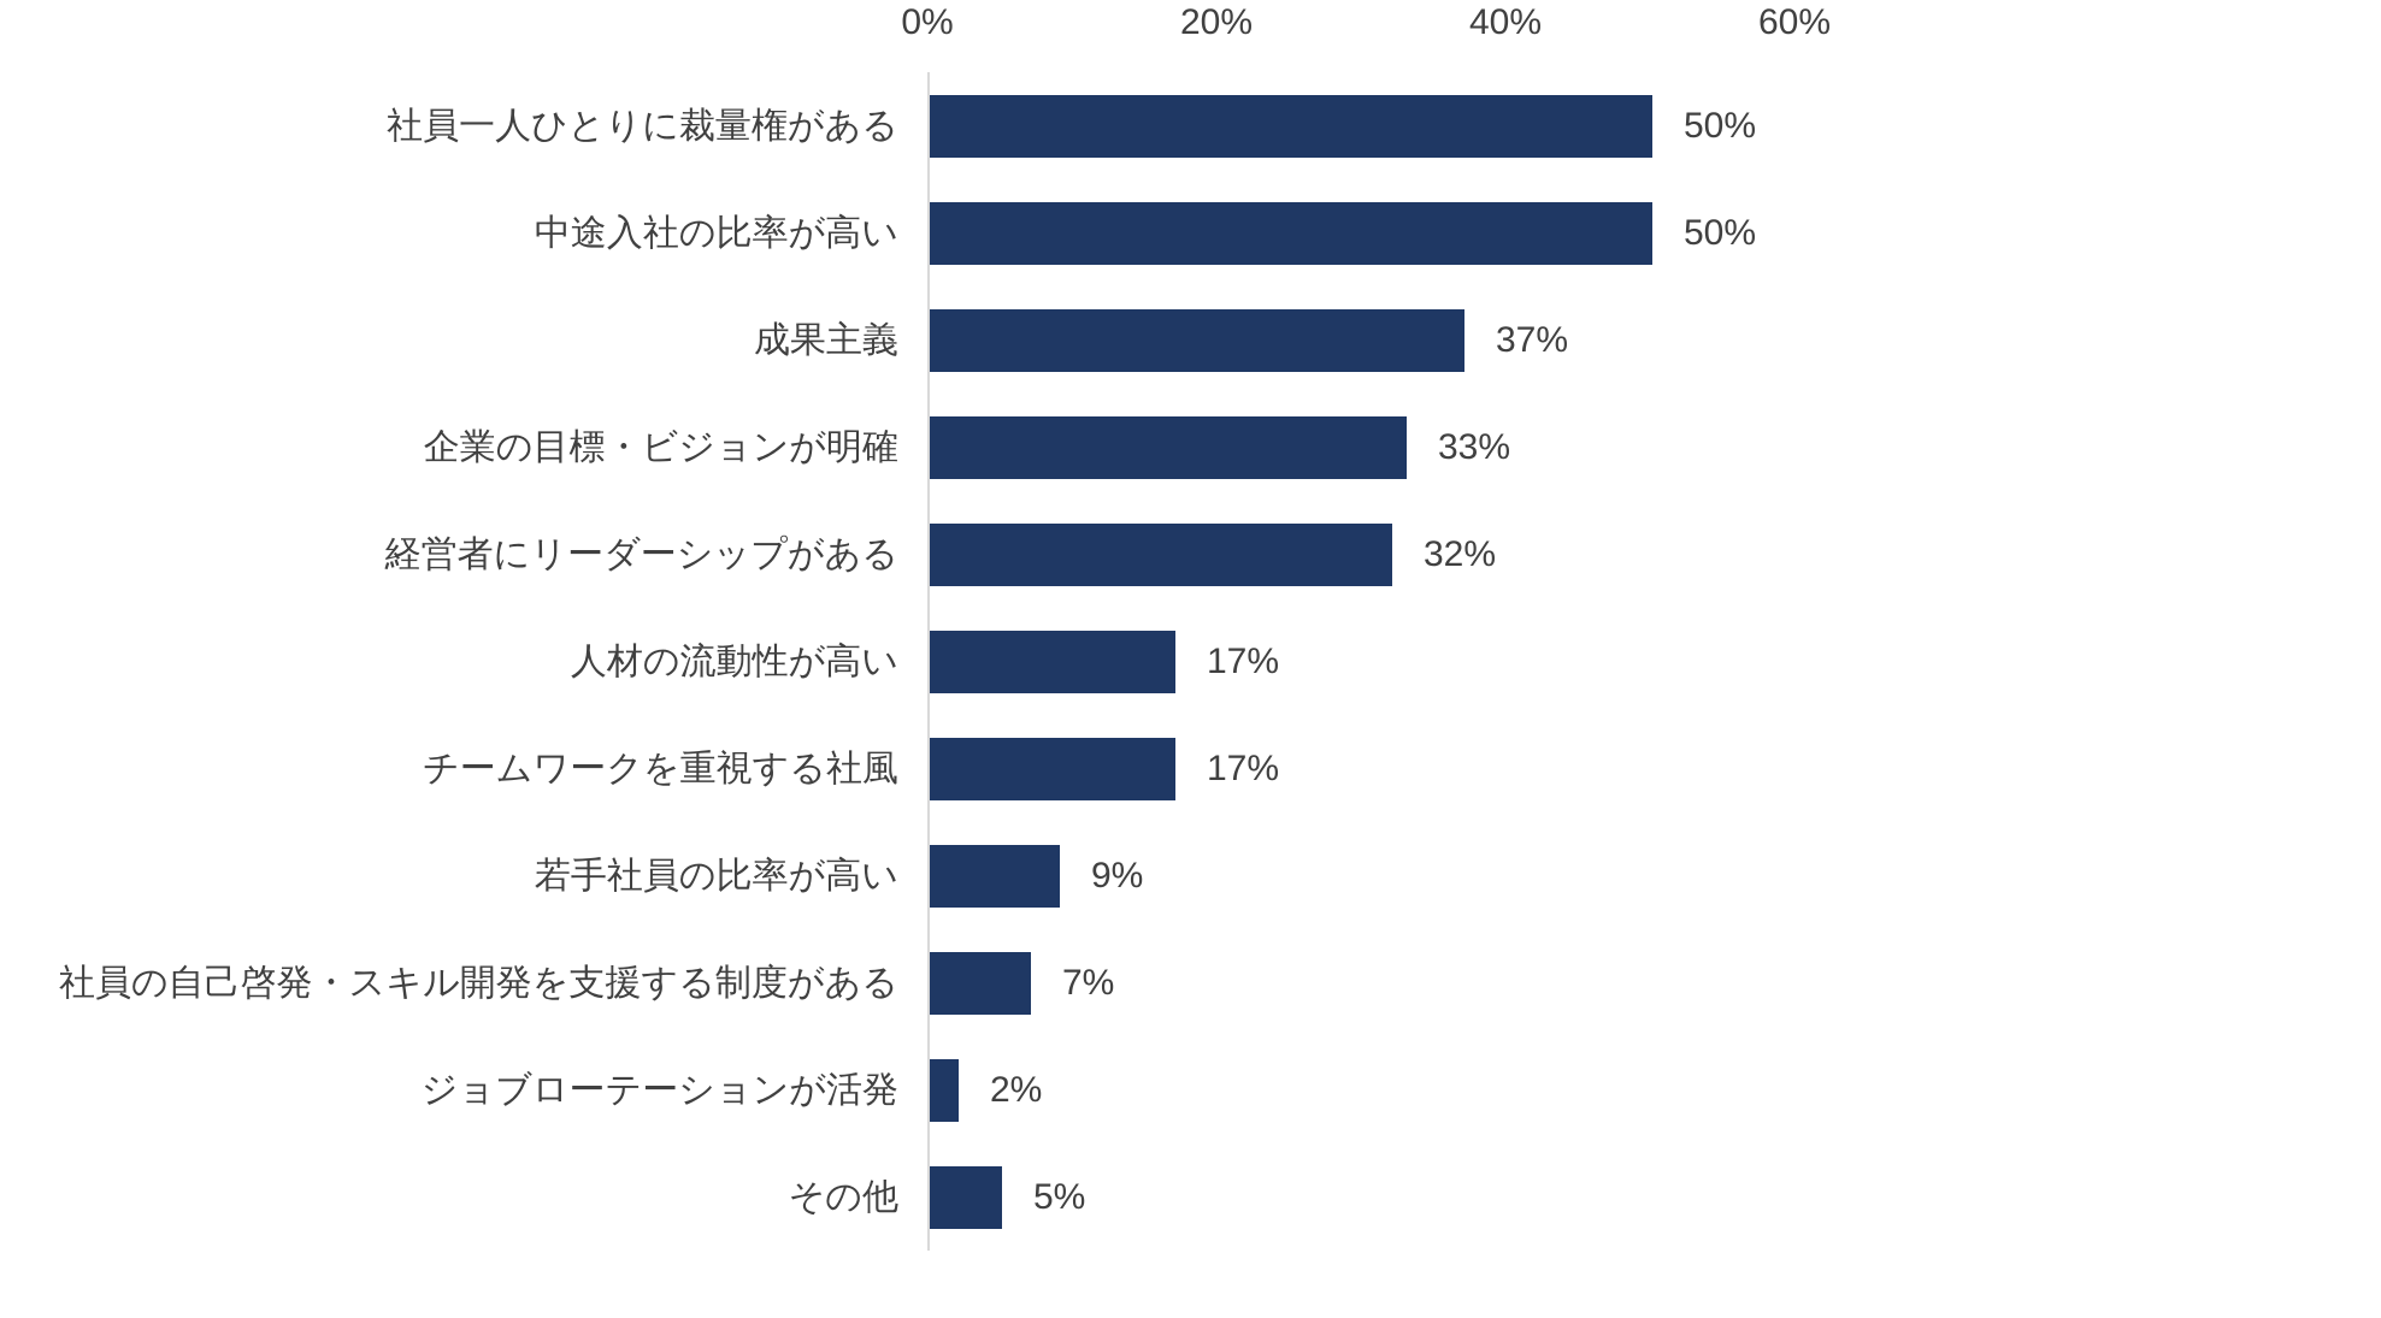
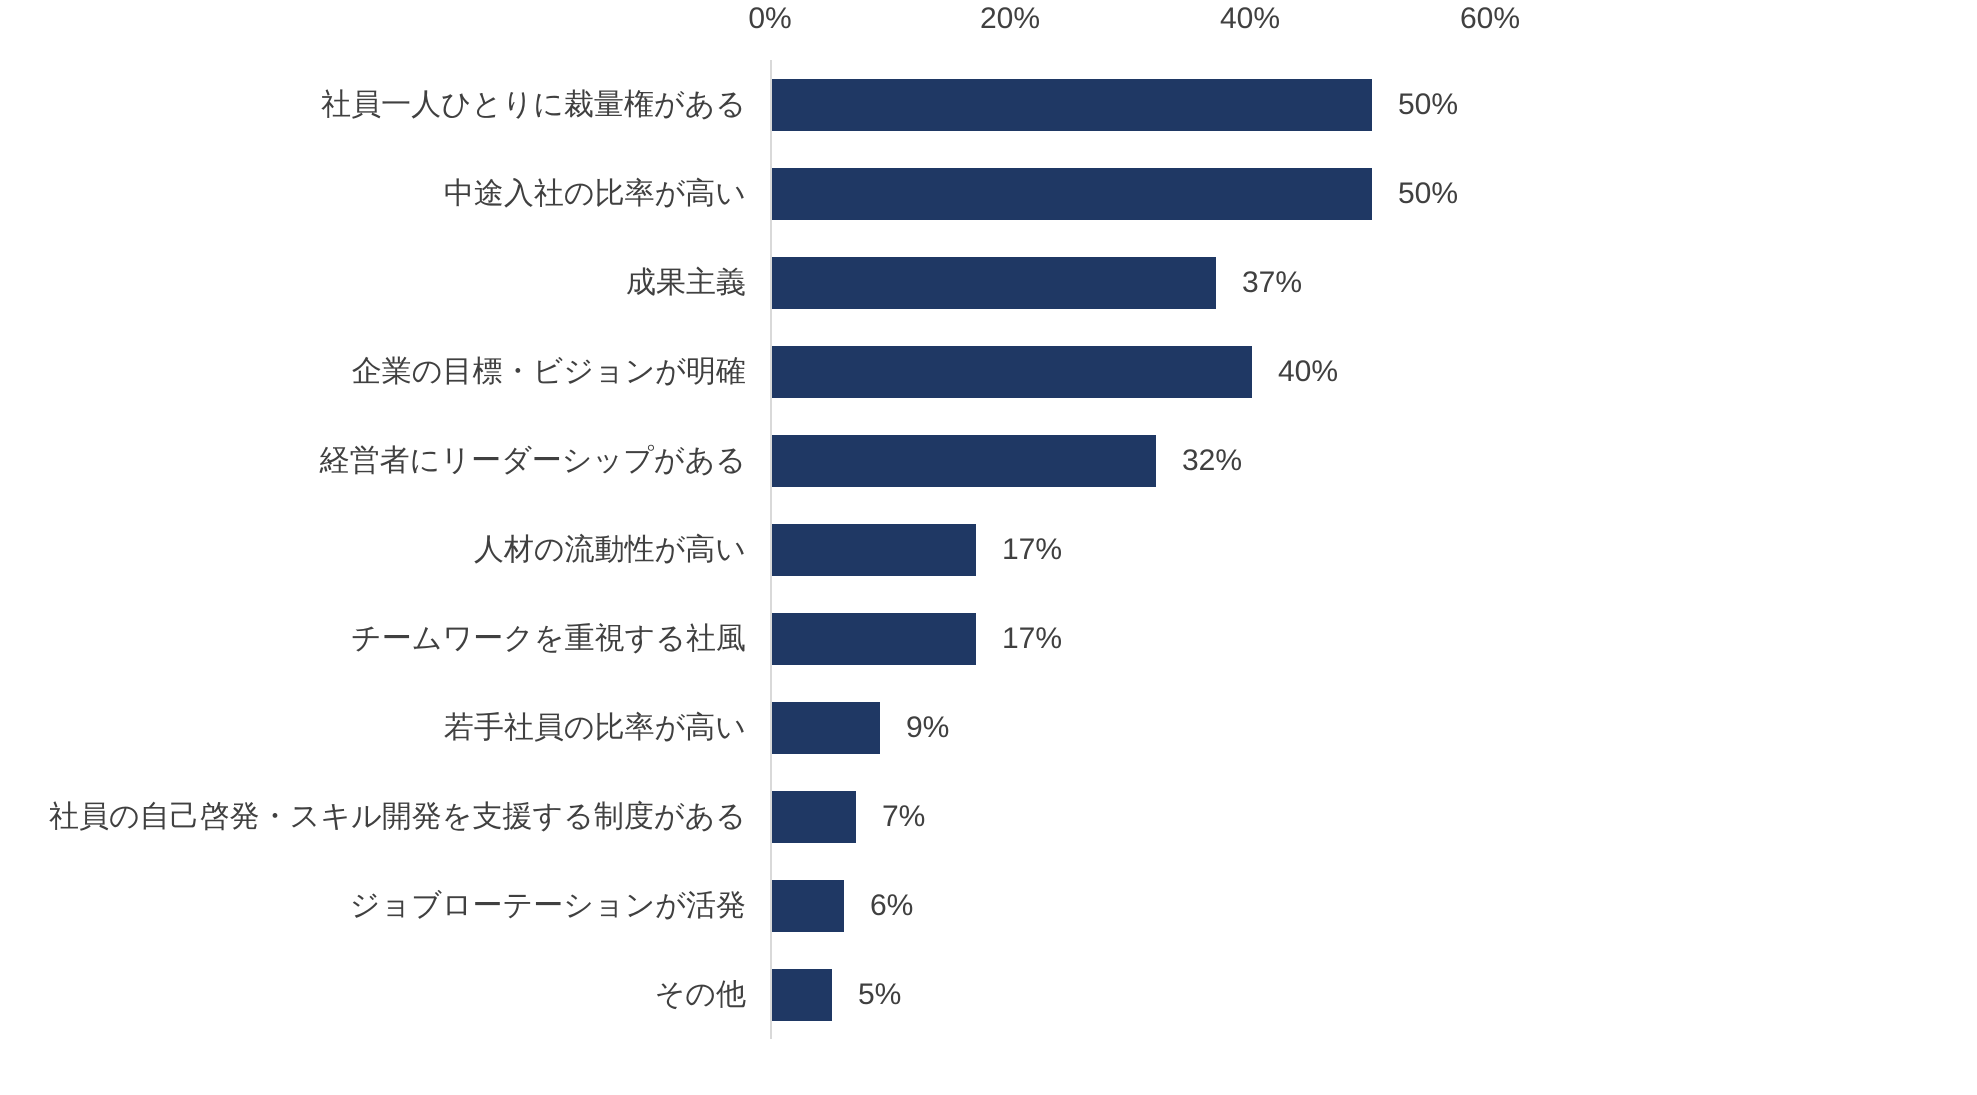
企業の目標・ビジョンが明確: 33% -> 40%
ジョブローテーションが活発: 2% -> 6%
